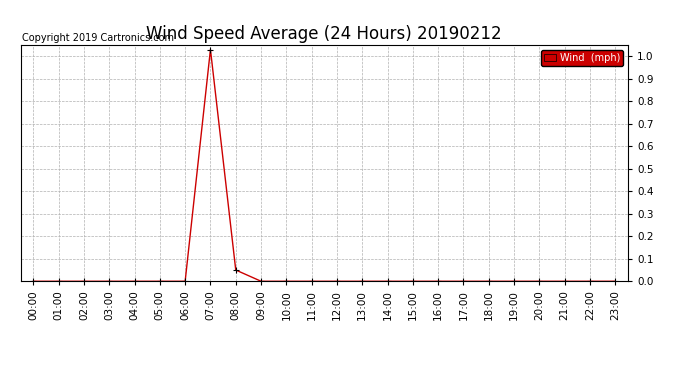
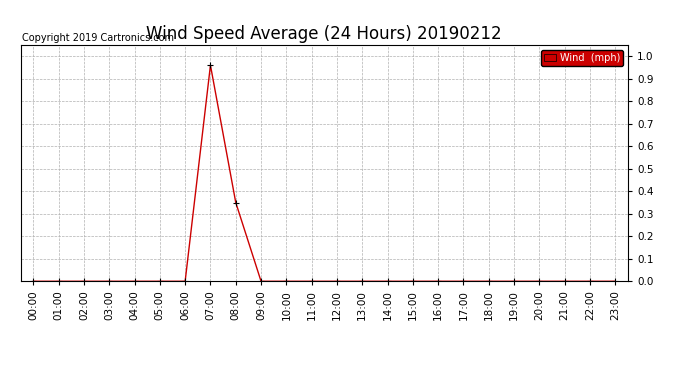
07:00: 1.03 -> 0.96
08:00: 0.05 -> 0.35
